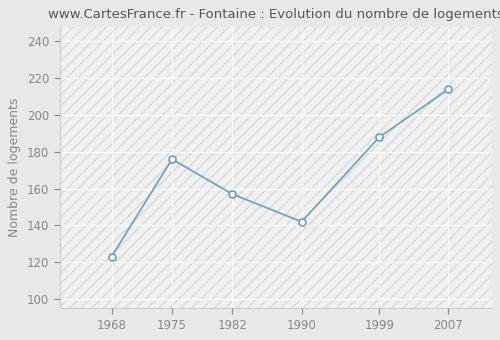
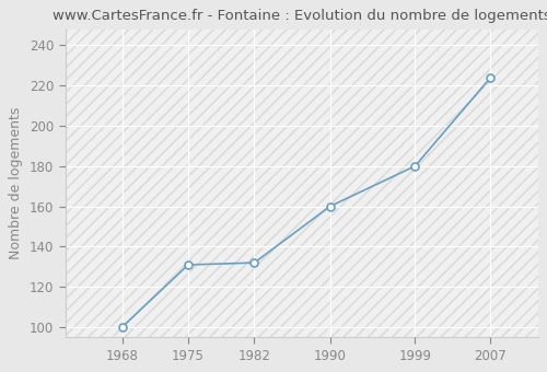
1968: 123 -> 100
1975: 176 -> 131
1982: 157 -> 132
1990: 142 -> 160
1999: 188 -> 180
2007: 214 -> 224
